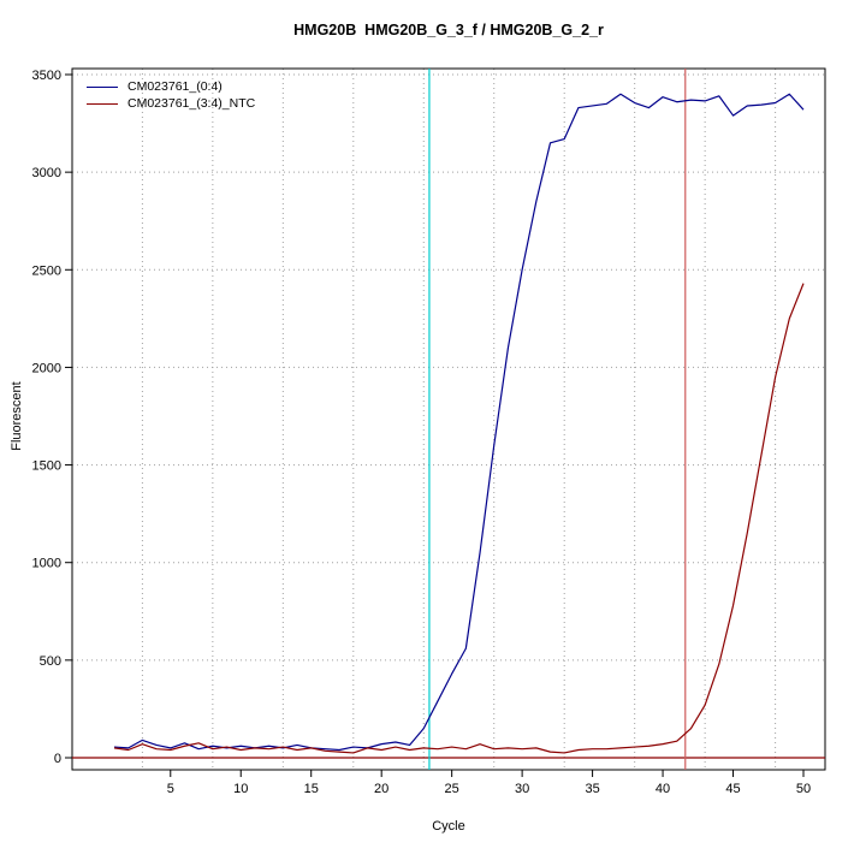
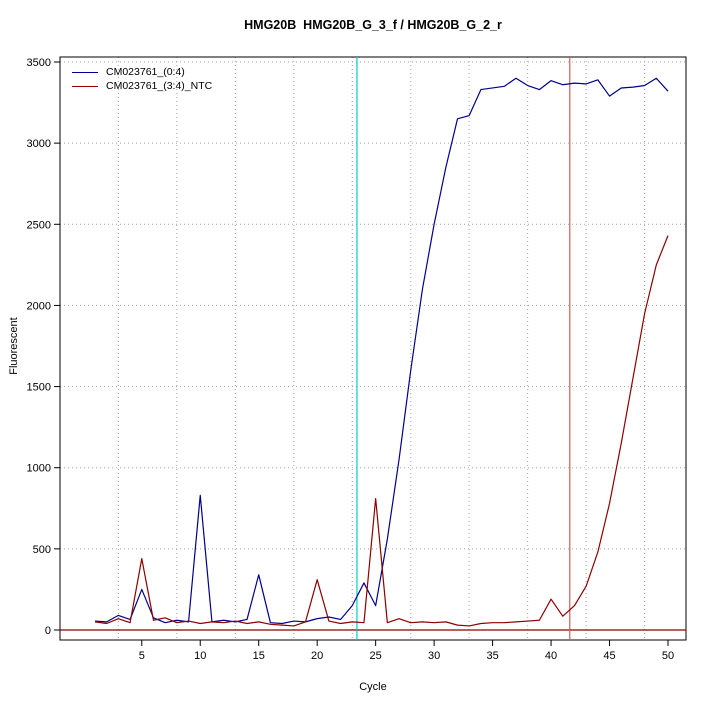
CM023761_(0:4)/5: 50 -> 250
CM023761_(3:4)_NTC/5: 40 -> 440
CM023761_(0:4)/10: 60 -> 830
CM023761_(0:4)/15: 50 -> 340
CM023761_(3:4)_NTC/20: 40 -> 310
CM023761_(0:4)/25: 430 -> 150
CM023761_(3:4)_NTC/25: 60 -> 810
CM023761_(3:4)_NTC/40: 70 -> 190
